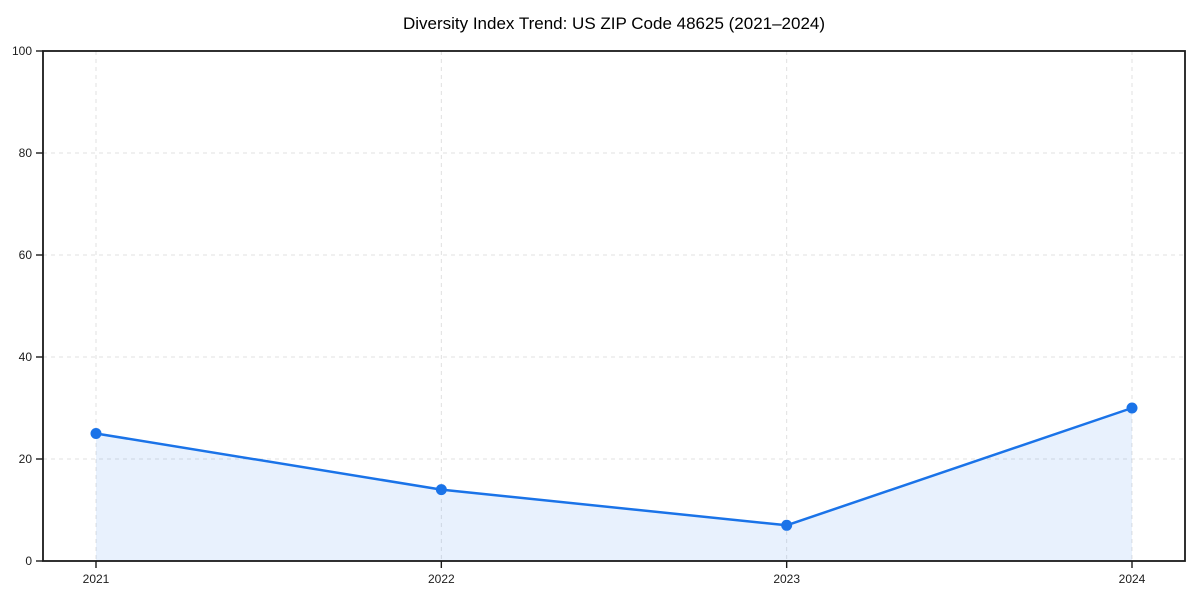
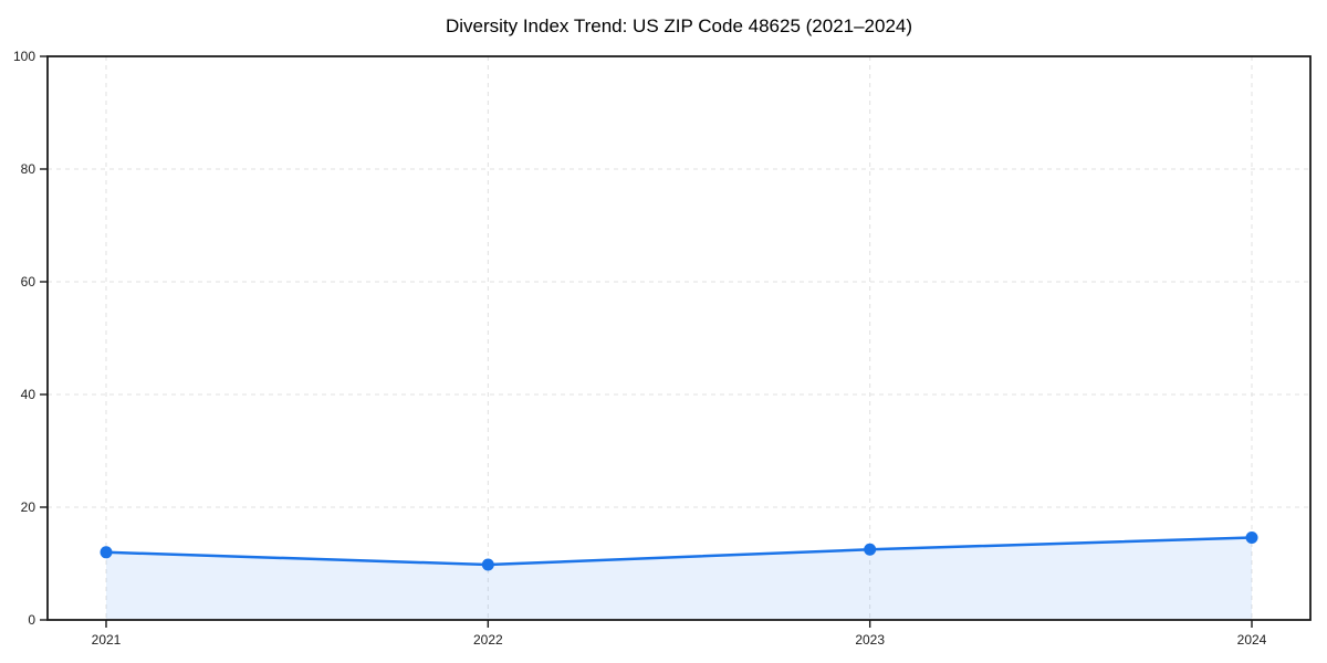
2021: 25 -> 12
2022: 14 -> 10
2023: 7 -> 12
2024: 30 -> 15
